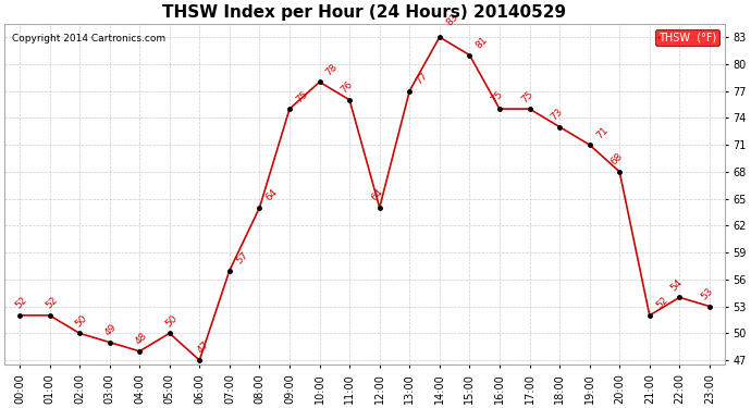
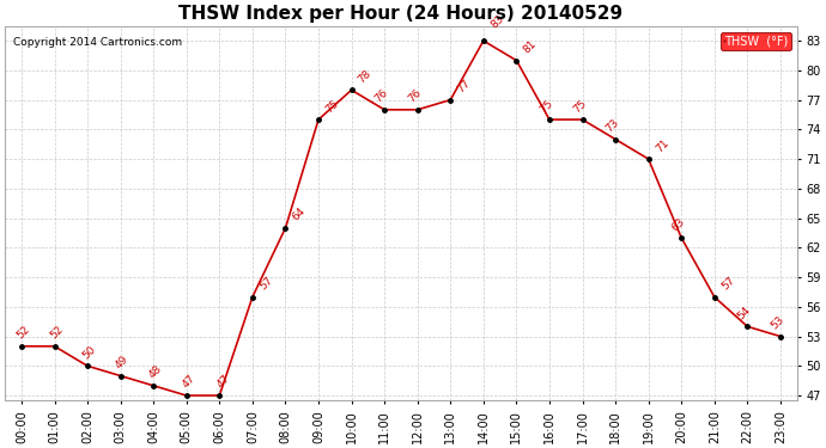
05:00: 50 -> 47
12:00: 64 -> 76
20:00: 68 -> 63
21:00: 52 -> 57
